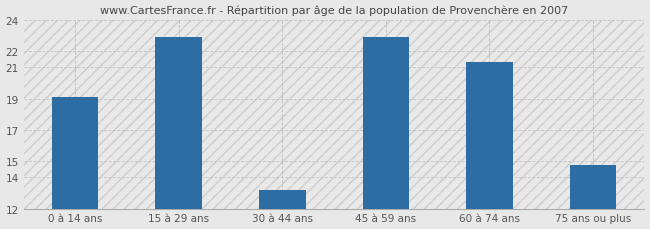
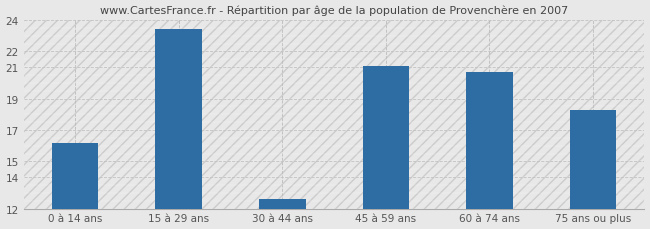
0 à 14 ans: 19.1 -> 16.2
15 à 29 ans: 22.9 -> 23.4
30 à 44 ans: 13.2 -> 12.6
45 à 59 ans: 22.9 -> 21.1
60 à 74 ans: 21.3 -> 20.7
75 ans ou plus: 14.8 -> 18.3
